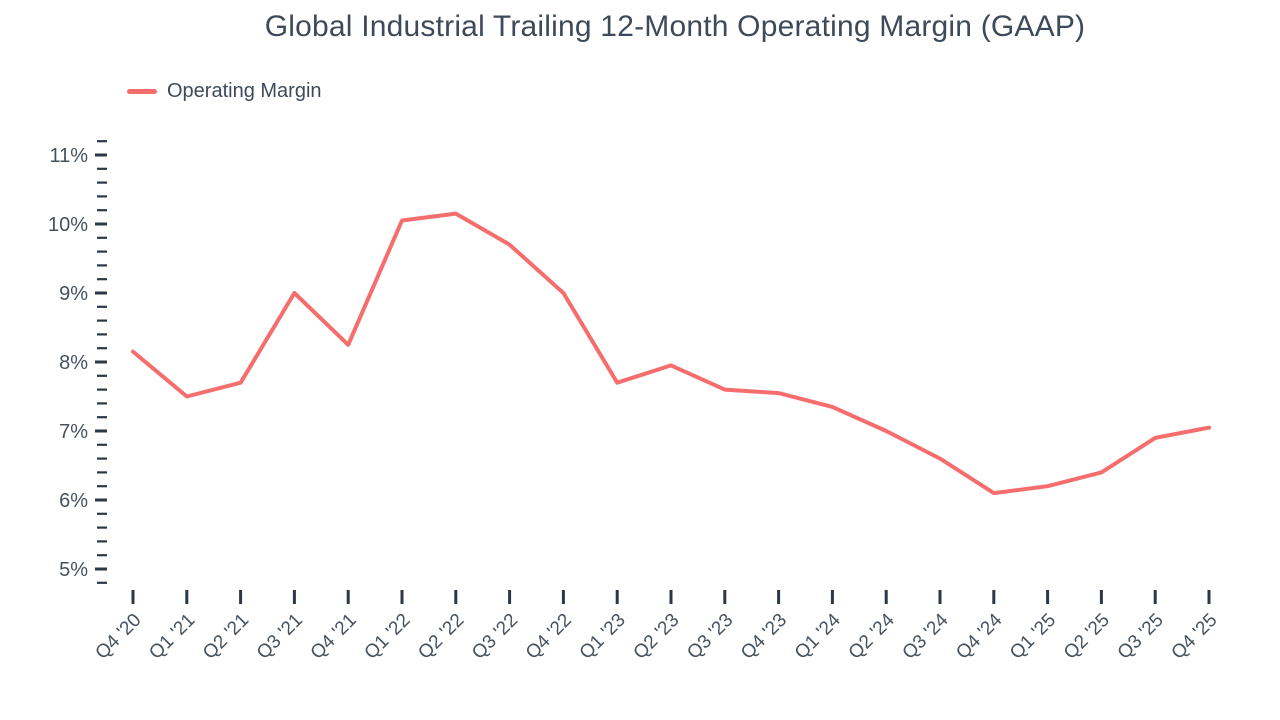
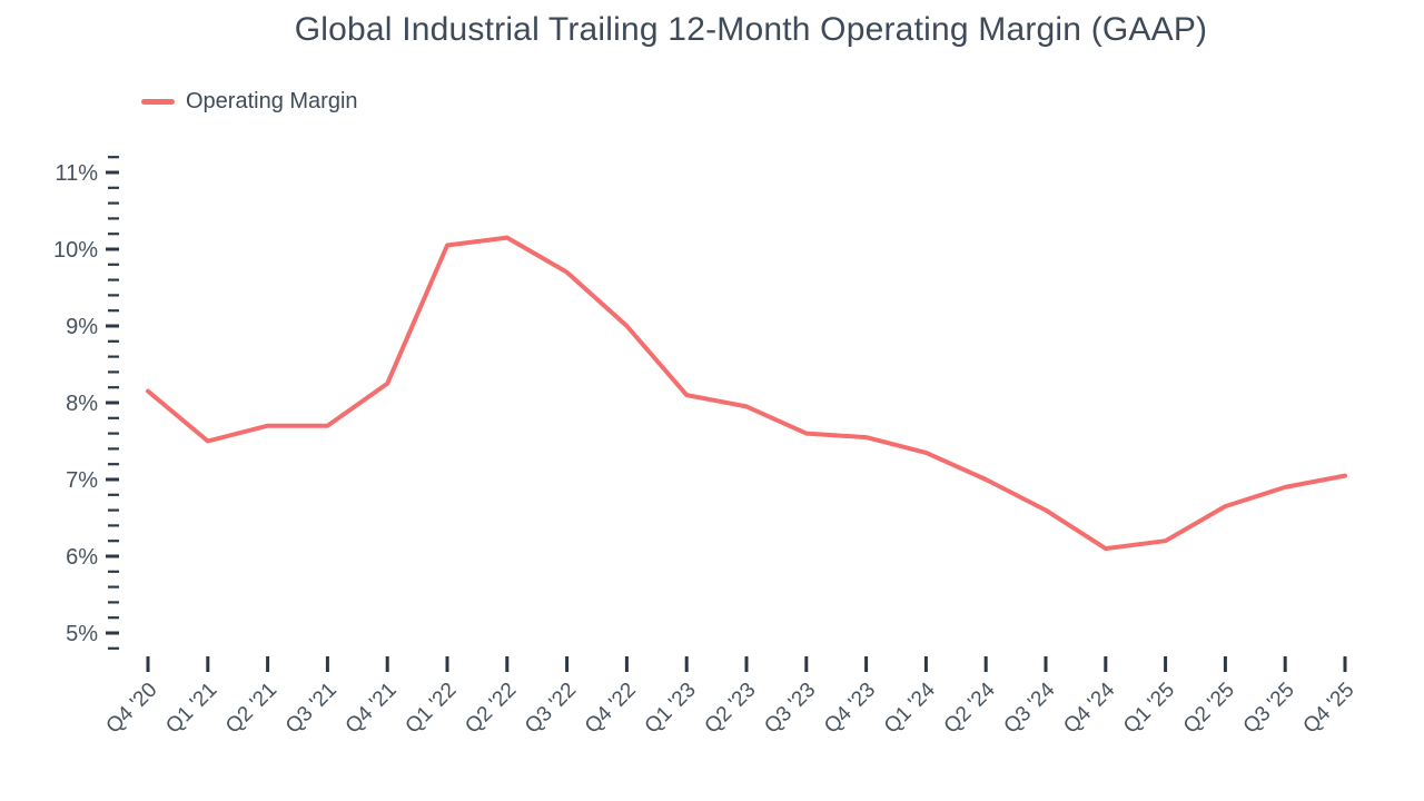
Q3 '21: 9.0% -> 7.7%
Q1 '23: 7.7% -> 8.1%
Q2 '25: 6.4% -> 6.7%
